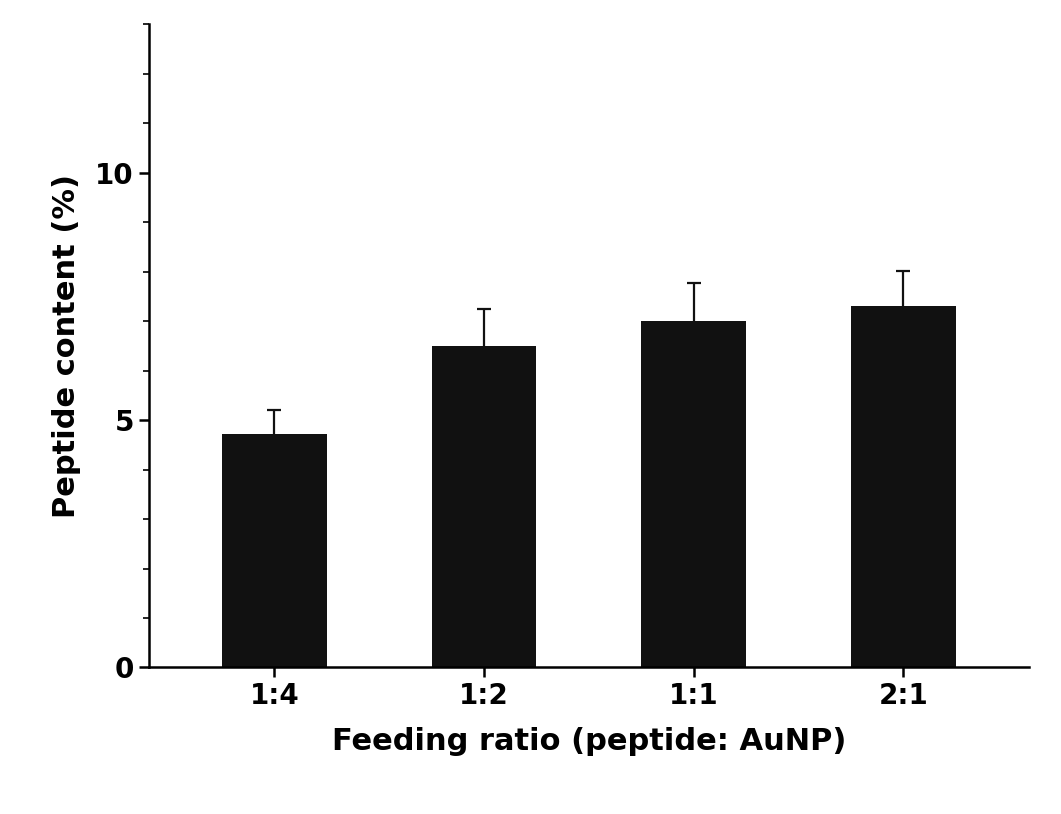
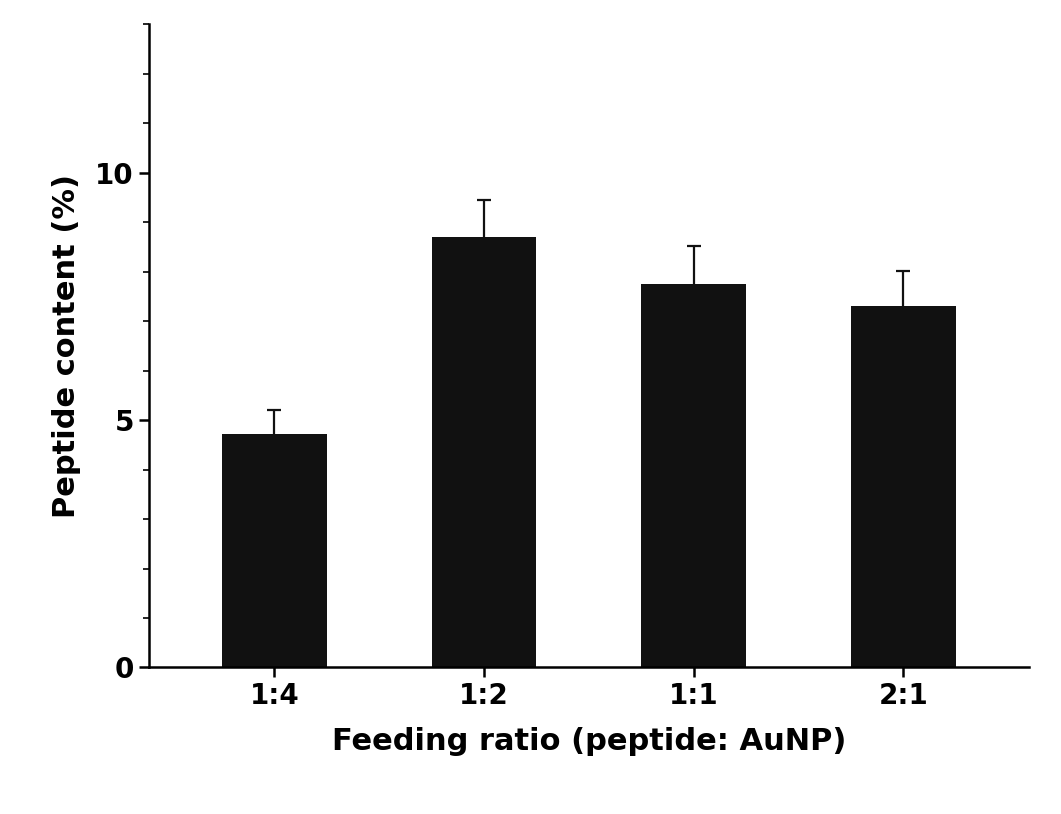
1:2: 6.50 -> 8.70
1:1: 7.00 -> 7.75
